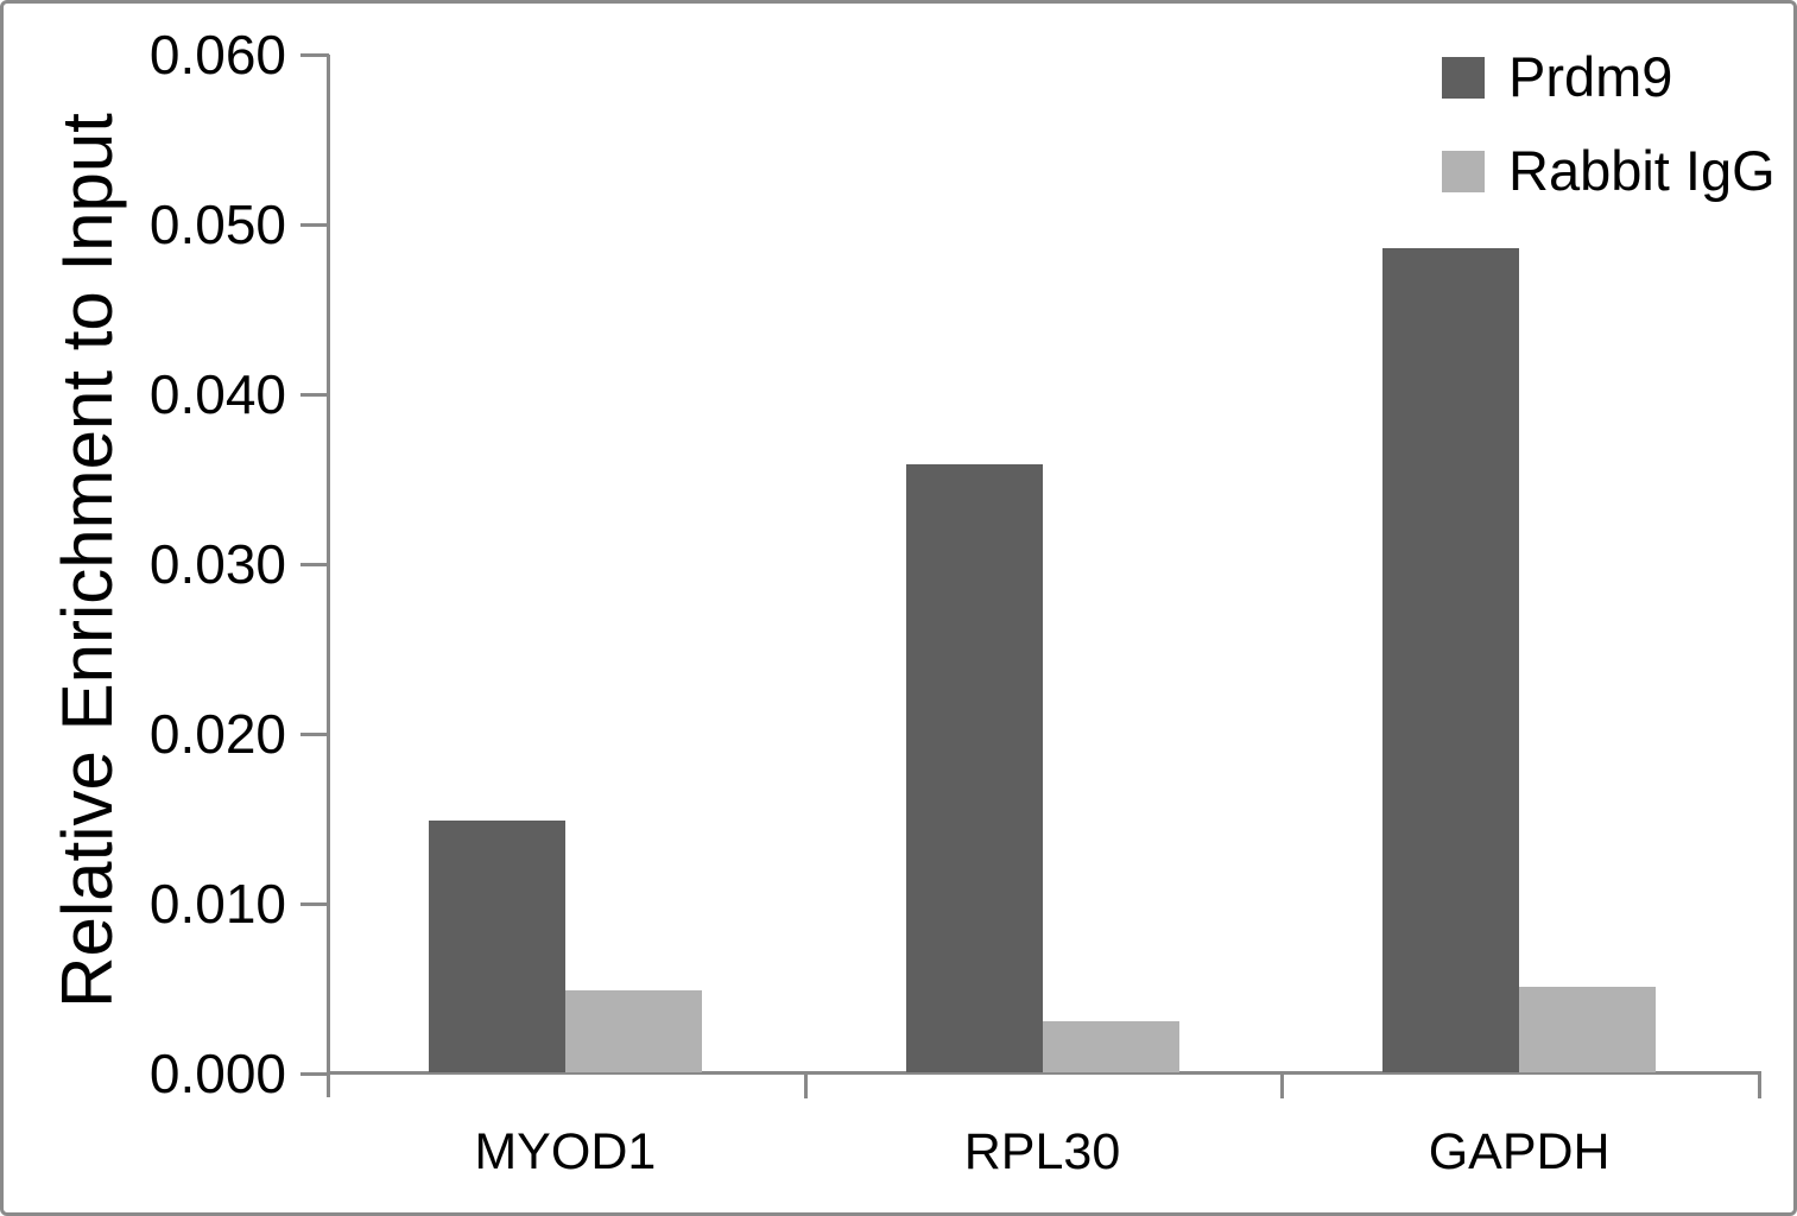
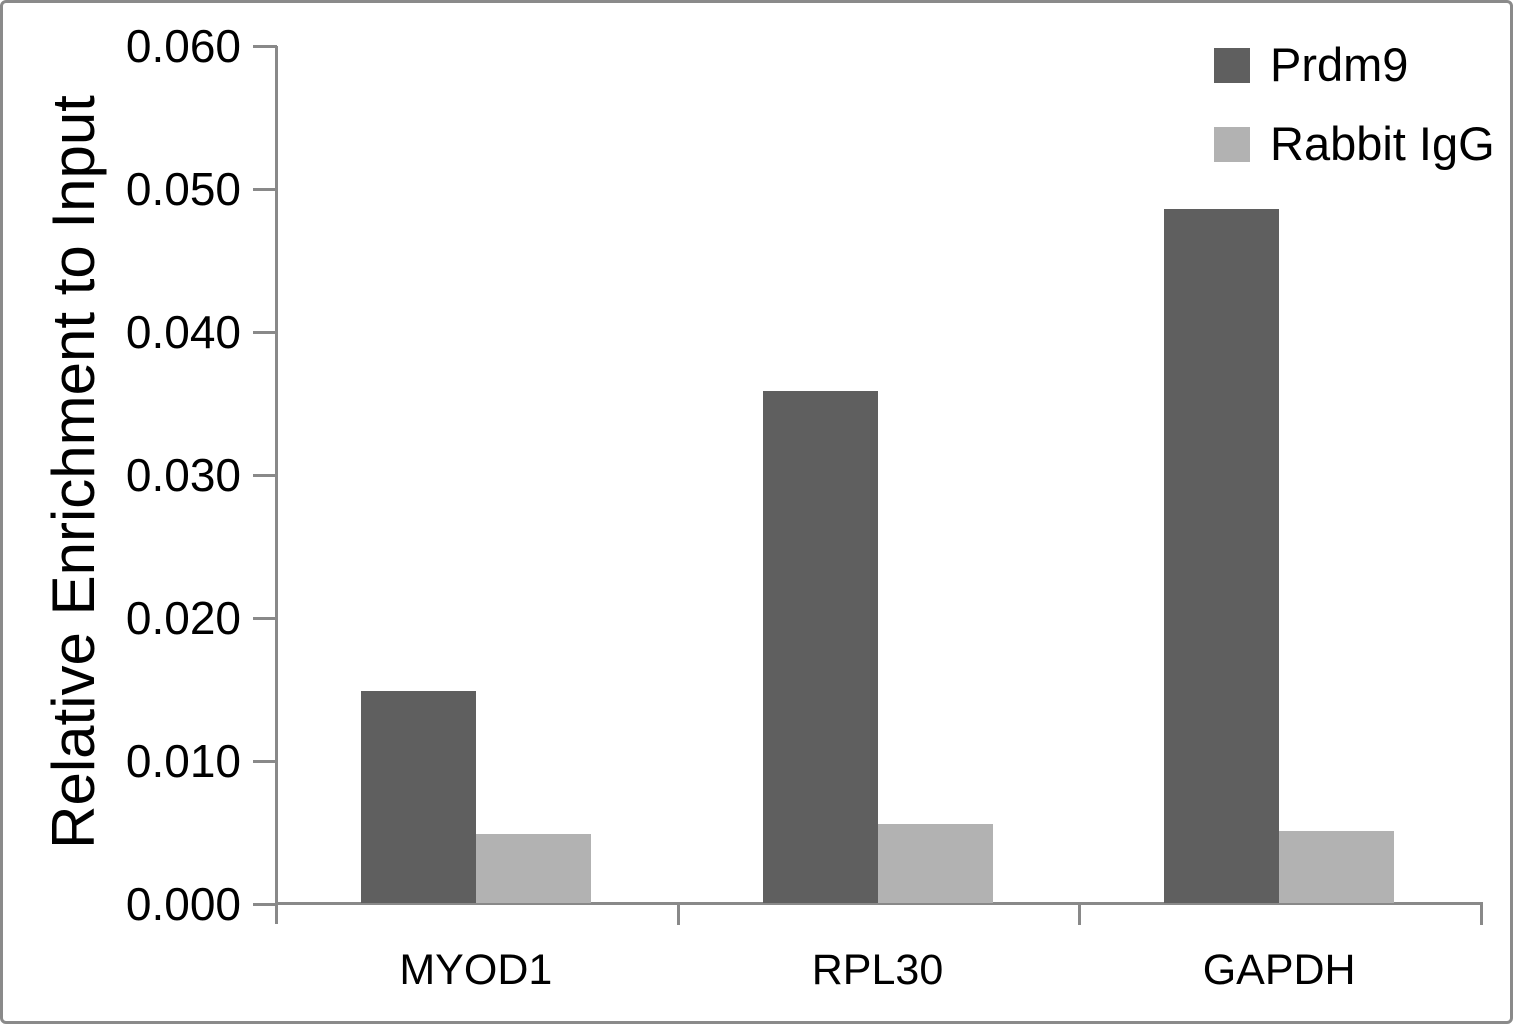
Rabbit IgG/RPL30: 0.0030 -> 0.0055
